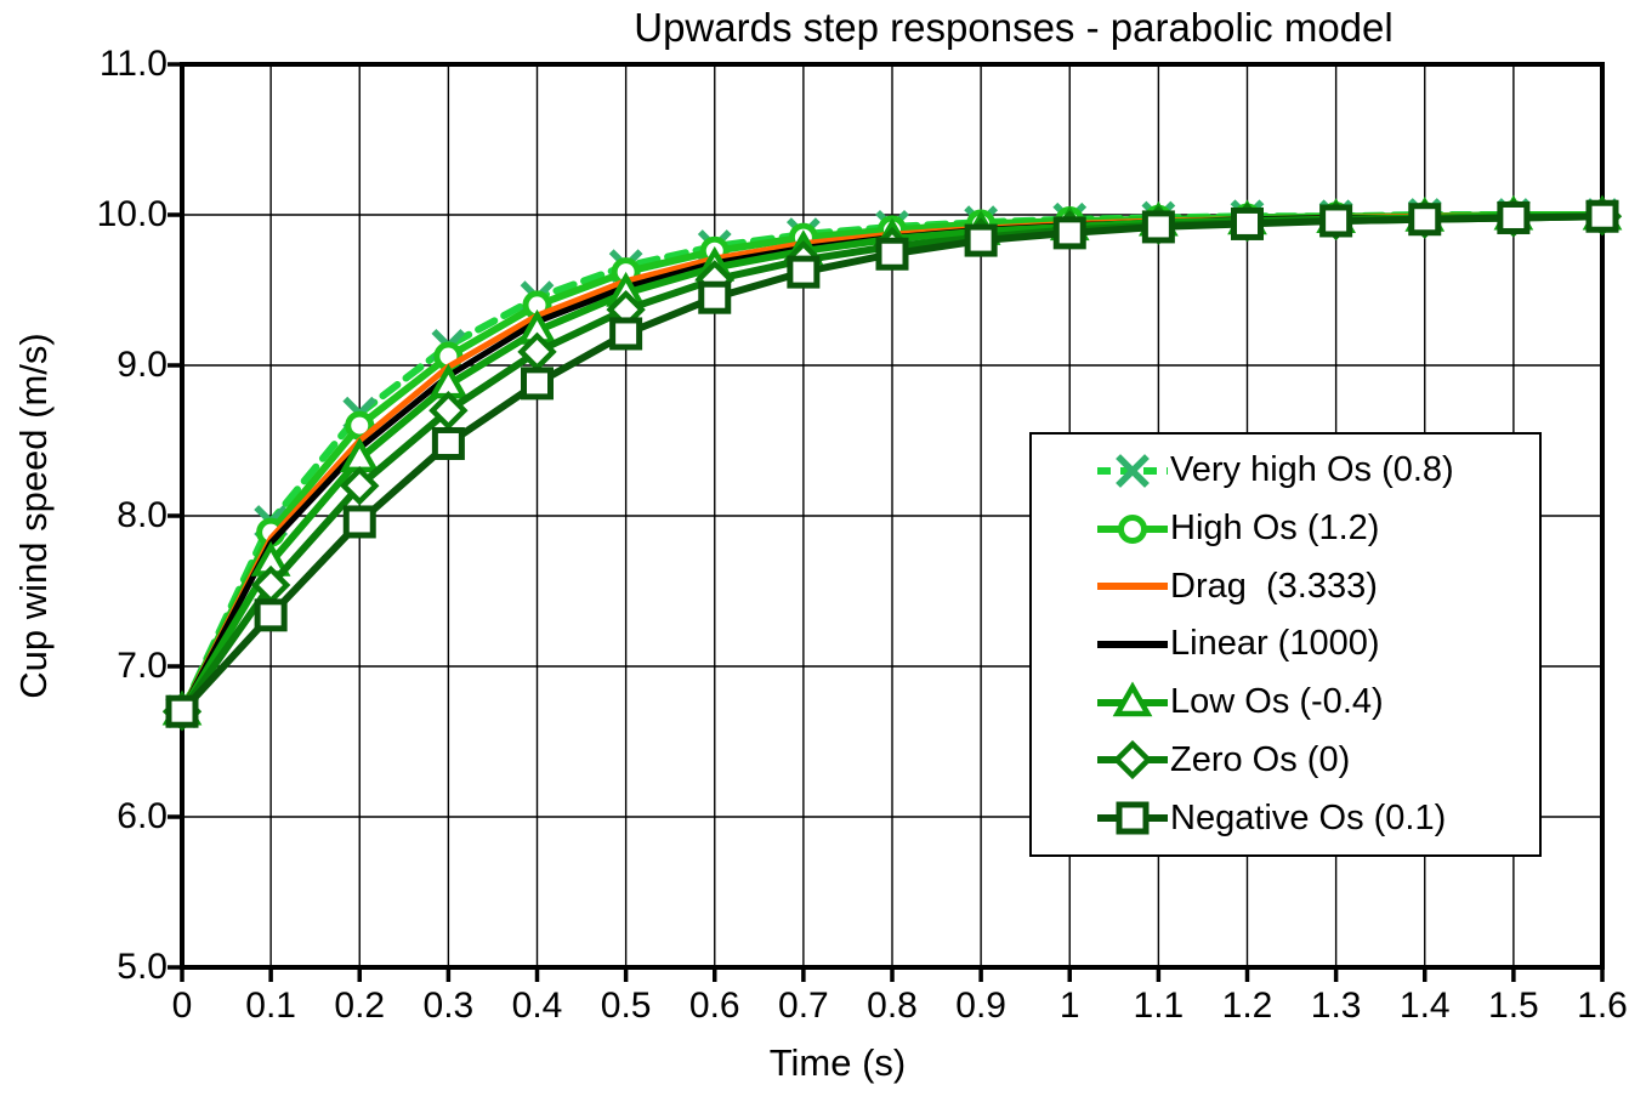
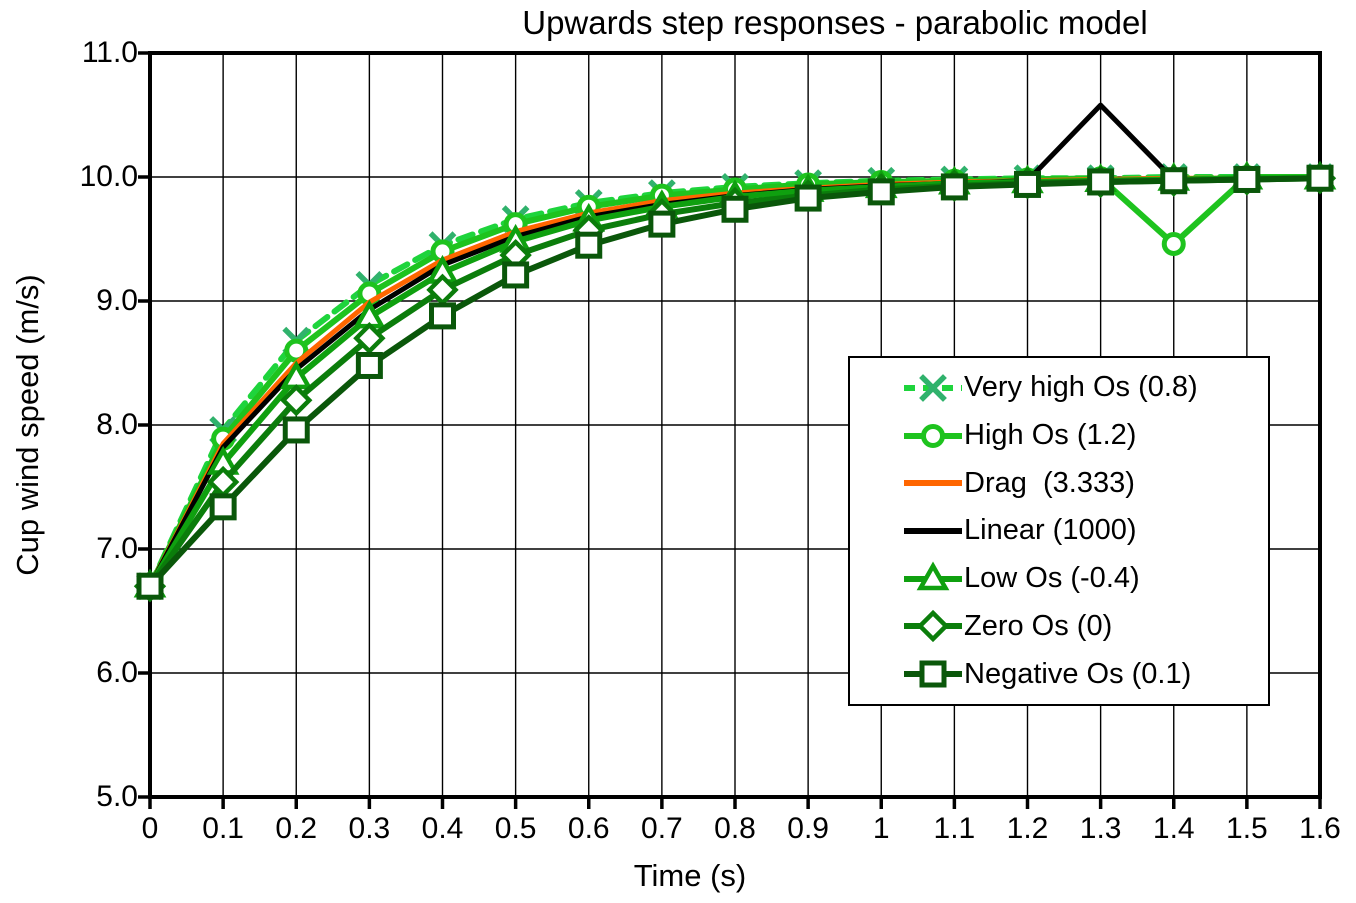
Linear (1000)/1.3: 9.98 -> 10.58
High Os (1.2)/1.4: 9.99 -> 9.46
